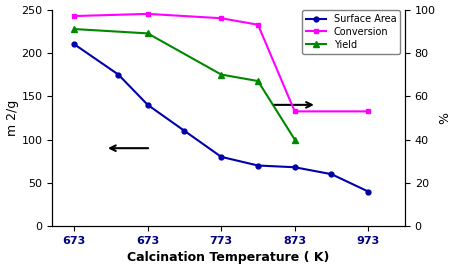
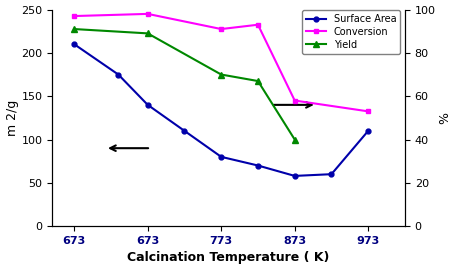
Conversion/773: 96 -> 91
Surface Area/873: 68 -> 58
Conversion/873: 53 -> 58
Surface Area/973: 40 -> 110
